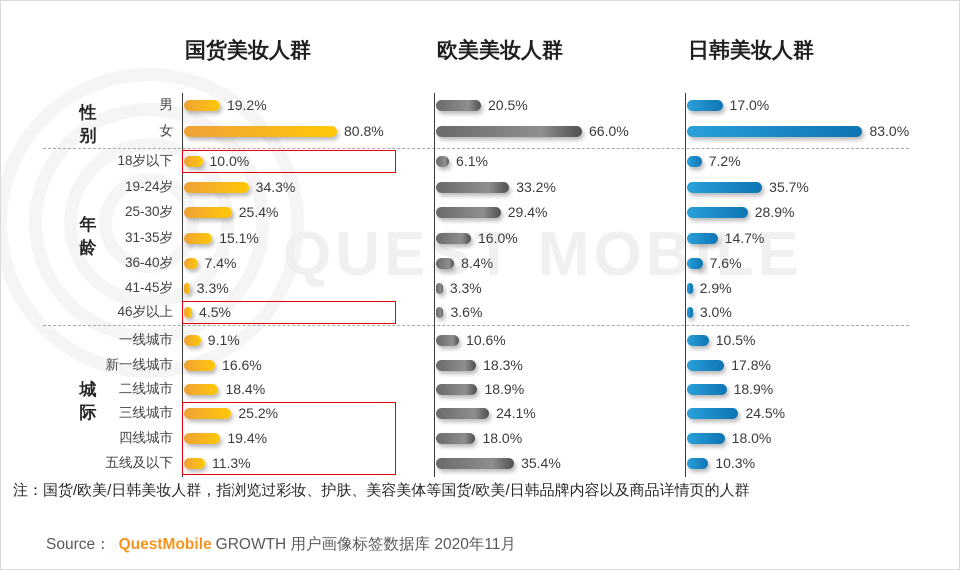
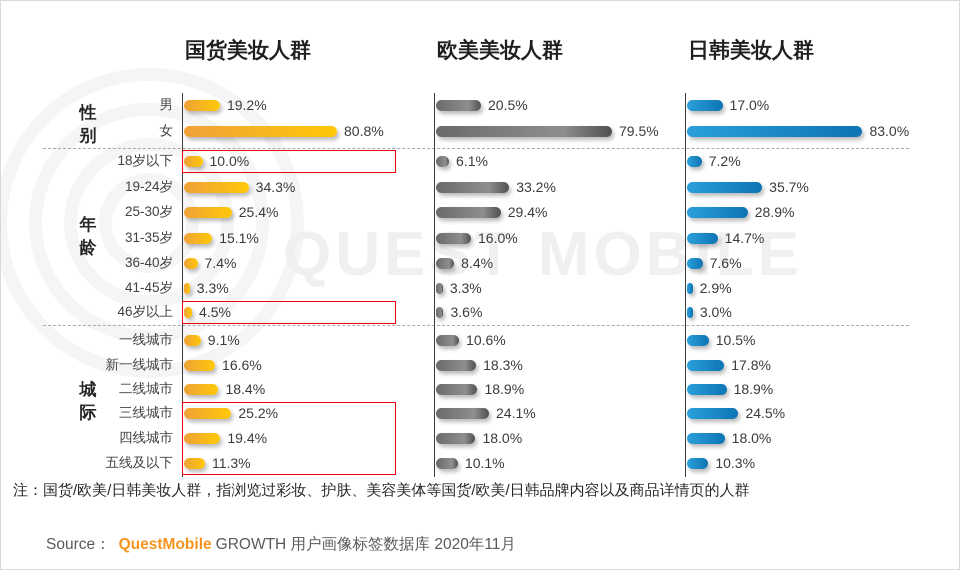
欧美美妆人群/女: 66.0% -> 79.5%
欧美美妆人群/五线及以下: 35.4% -> 10.1%
